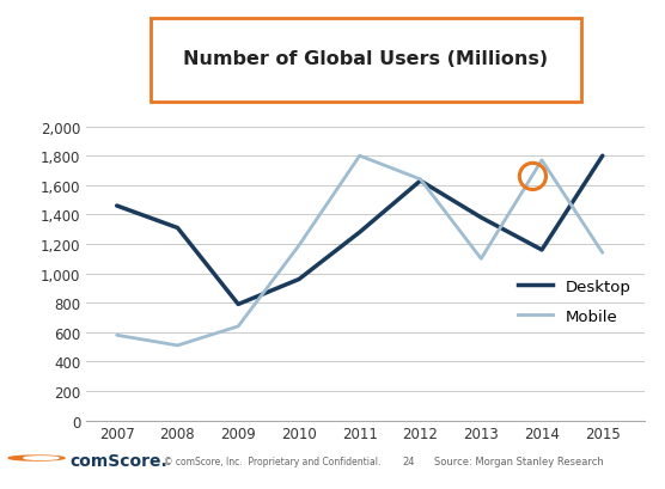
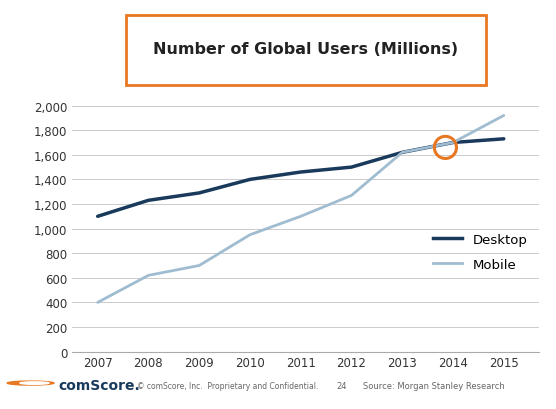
Desktop/2007: 1,460 -> 1,100
Mobile/2007: 580 -> 400
Desktop/2008: 1,310 -> 1,230
Mobile/2008: 510 -> 620
Desktop/2009: 790 -> 1,290
Mobile/2009: 640 -> 700
Desktop/2010: 960 -> 1,400
Mobile/2010: 1,190 -> 950
Desktop/2011: 1,280 -> 1,460
Mobile/2011: 1,800 -> 1,100
Desktop/2012: 1,630 -> 1,500
Mobile/2012: 1,640 -> 1,270
Desktop/2013: 1,380 -> 1,620
Mobile/2013: 1,100 -> 1,620
Desktop/2014: 1,160 -> 1,700
Mobile/2014: 1,770 -> 1,700
Desktop/2015: 1,800 -> 1,730
Mobile/2015: 1,140 -> 1,920
